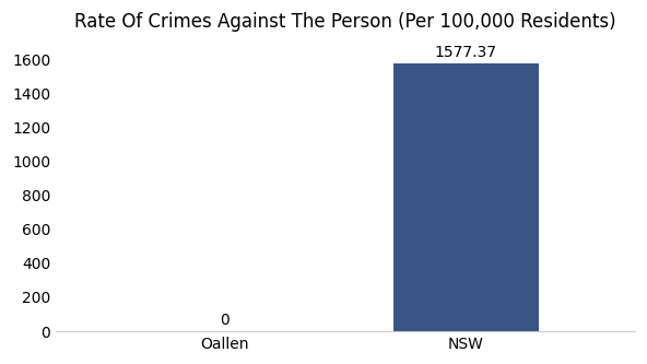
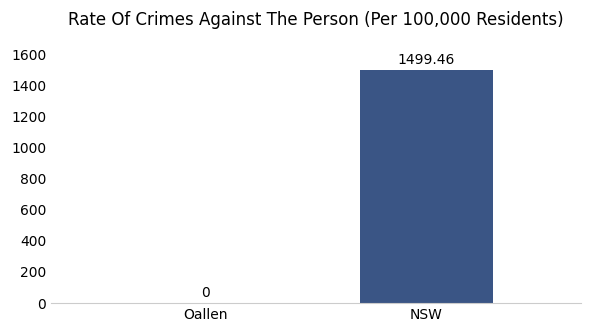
NSW: 1577.37 -> 1499.46
